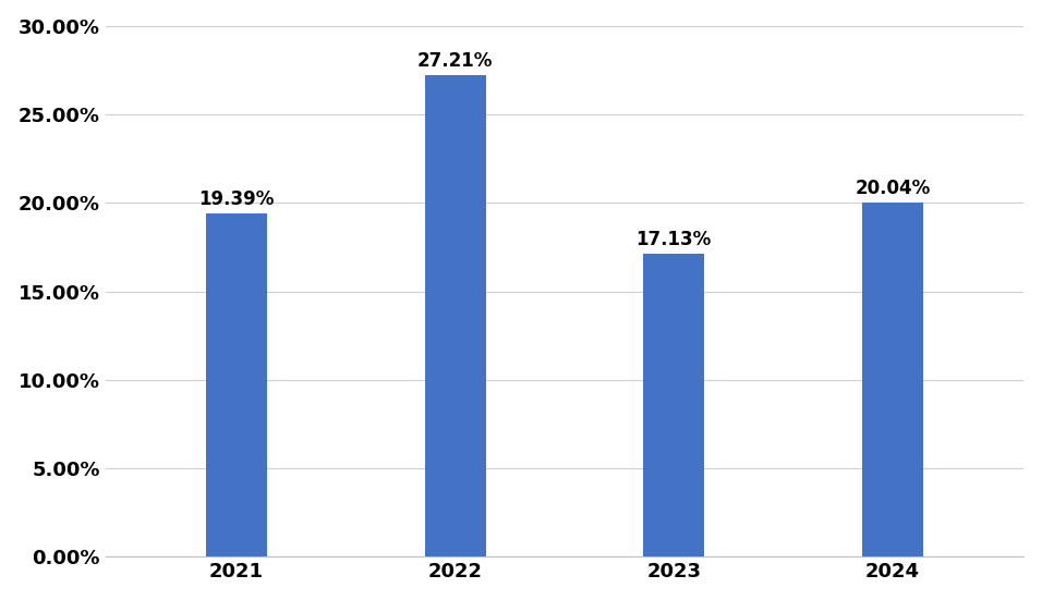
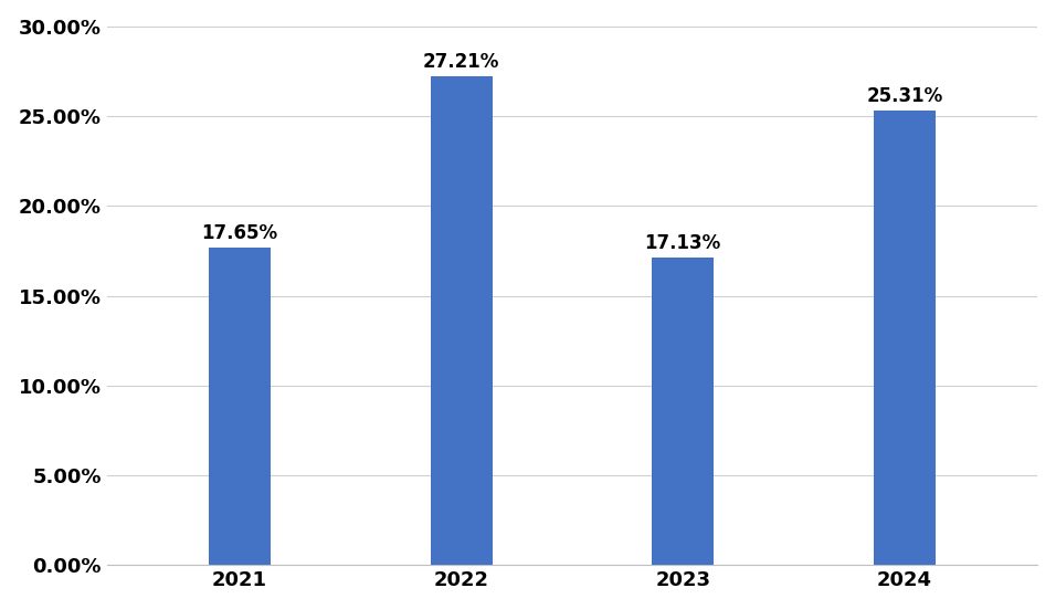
2021: 19.39% -> 17.65%
2024: 20.04% -> 25.31%
